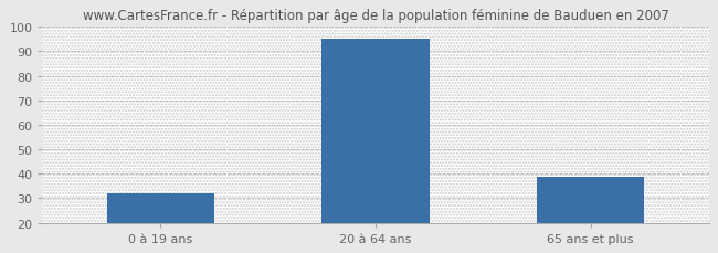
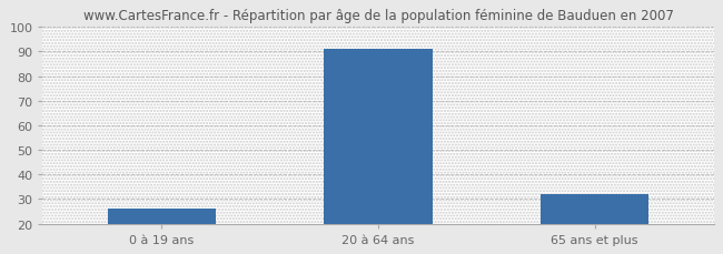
0 à 19 ans: 32 -> 26
20 à 64 ans: 95 -> 91
65 ans et plus: 39 -> 32
